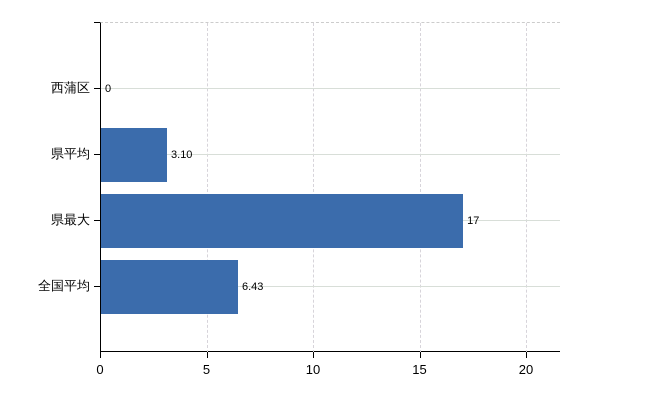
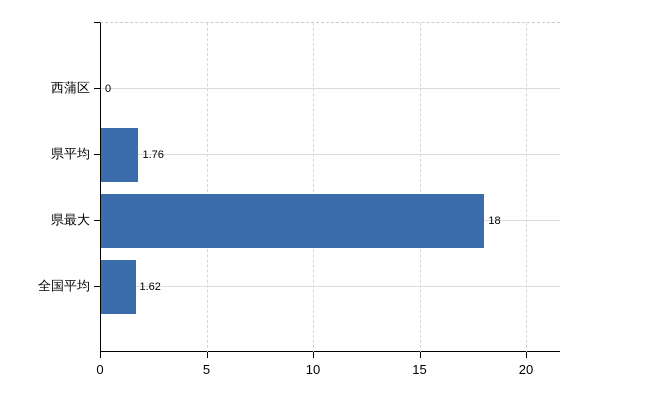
県平均: 3.10 -> 1.76
県最大: 17 -> 18
全国平均: 6.43 -> 1.62
